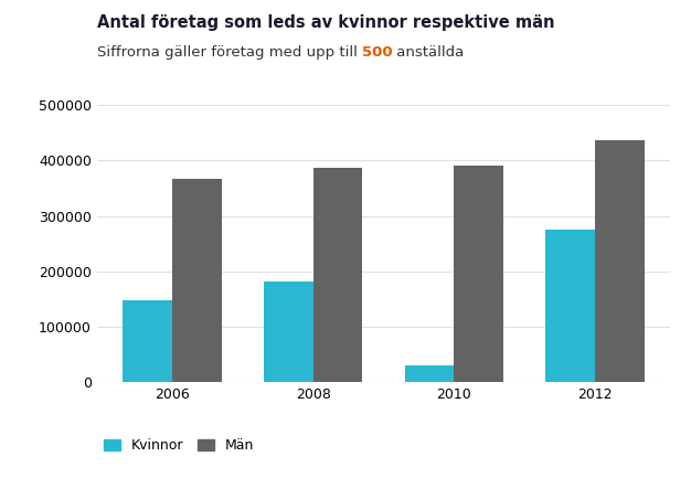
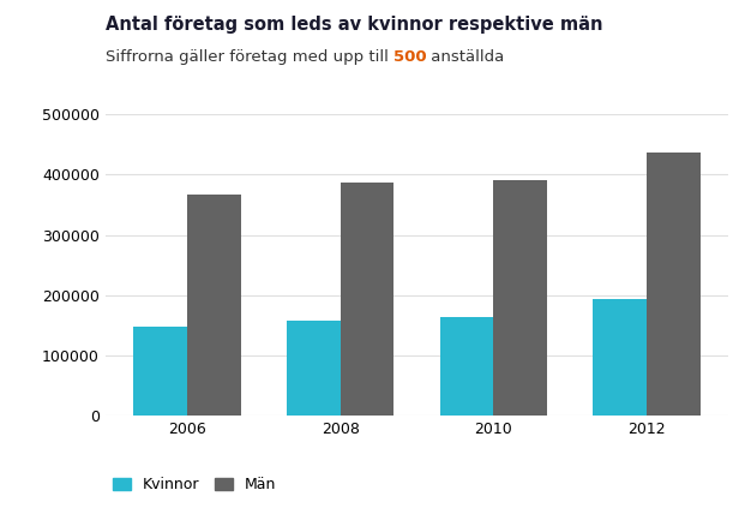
Kvinnor/2008: 182000 -> 158000
Kvinnor/2010: 30000 -> 165000
Kvinnor/2012: 276000 -> 194000
